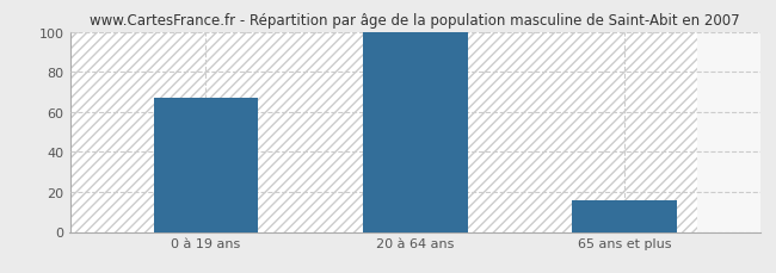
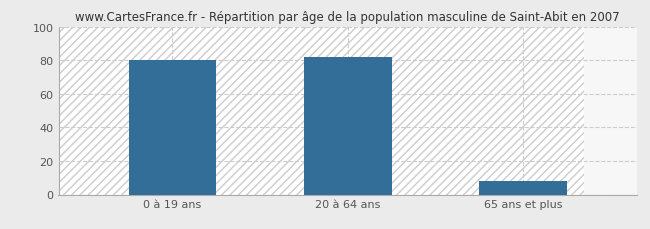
0 à 19 ans: 67 -> 80
20 à 64 ans: 100 -> 82
65 ans et plus: 16 -> 8
